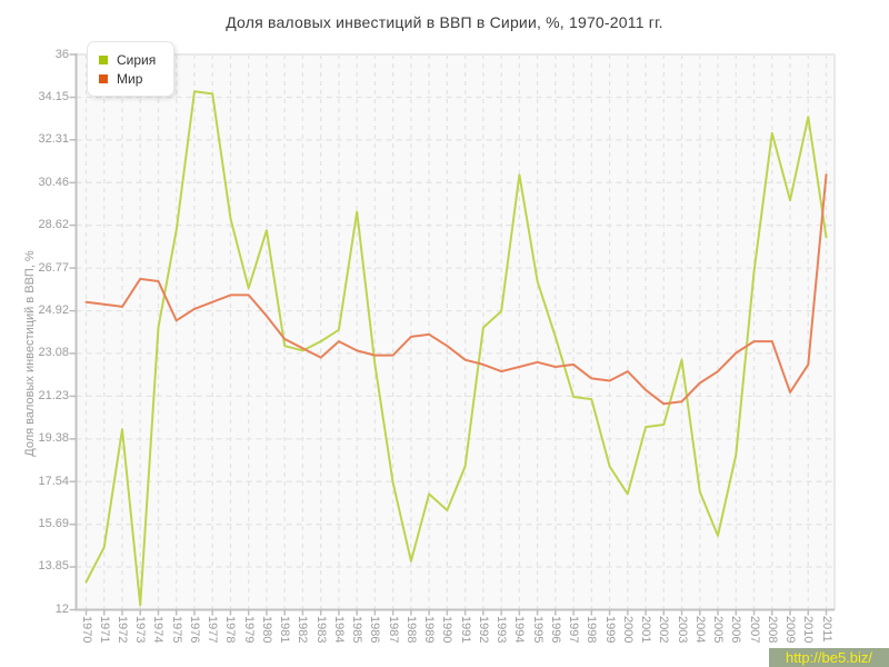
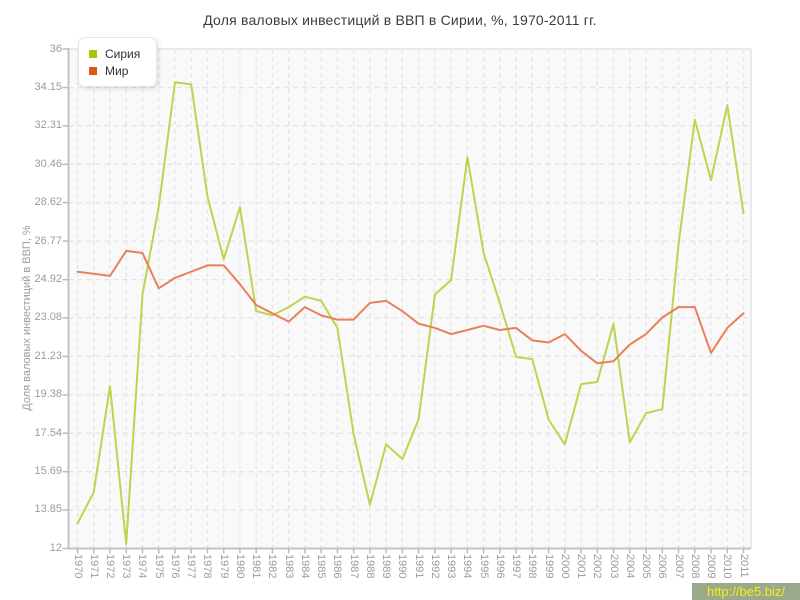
Сирия/1985: 29.2 -> 23.9
Сирия/2005: 15.2 -> 18.5
Мир/2011: 30.8 -> 23.3
